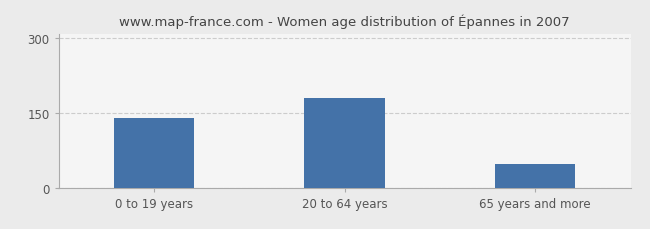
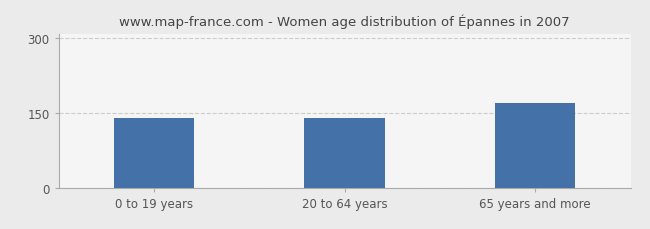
20 to 64 years: 180 -> 140
65 years and more: 47 -> 170
